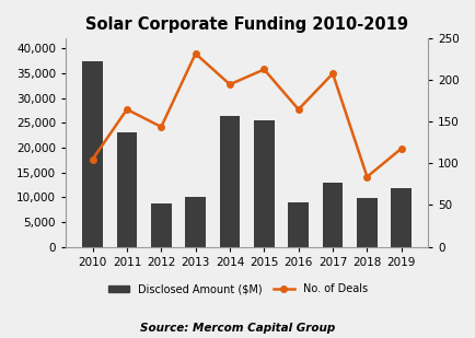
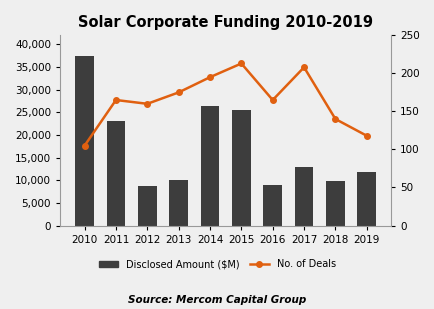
No. of Deals/2012: 144 -> 160
No. of Deals/2013: 232 -> 175
No. of Deals/2018: 84 -> 140
